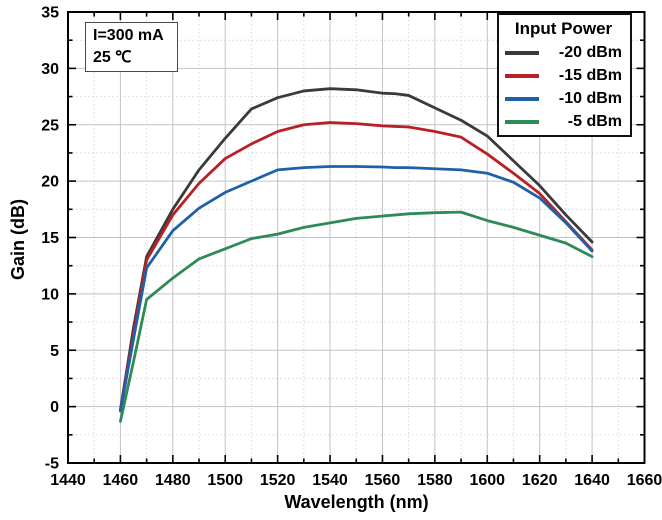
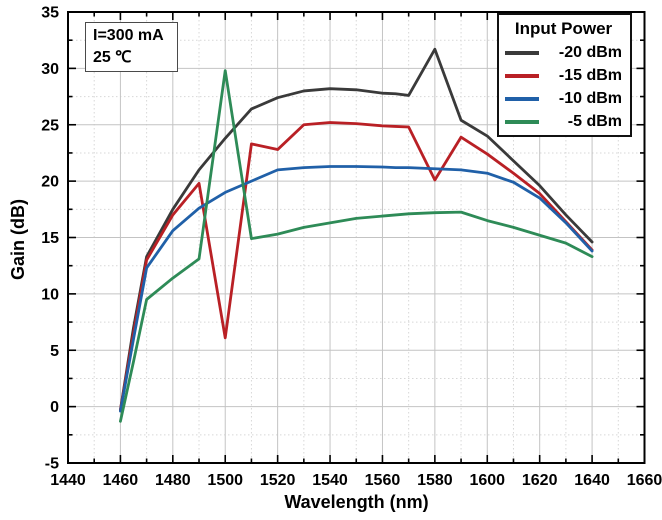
-15 dBm/1500: 22.0 -> 6.1
-5 dBm/1500: 14.0 -> 29.8
-15 dBm/1520: 24.4 -> 22.8
-20 dBm/1580: 26.5 -> 31.7
-15 dBm/1580: 24.4 -> 20.1
